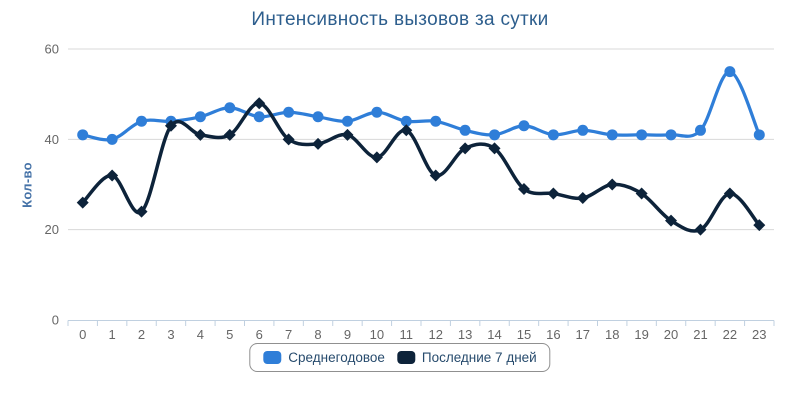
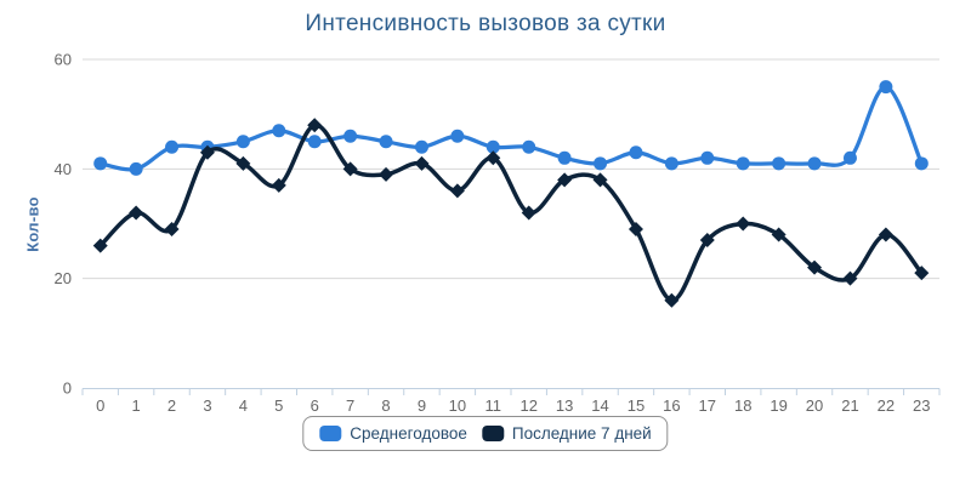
Последние 7 дней/2: 24 -> 29
Последние 7 дней/5: 41 -> 37
Последние 7 дней/16: 28 -> 16
